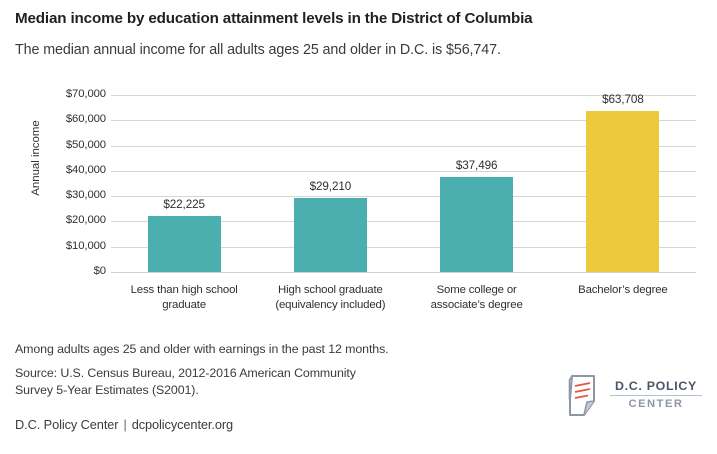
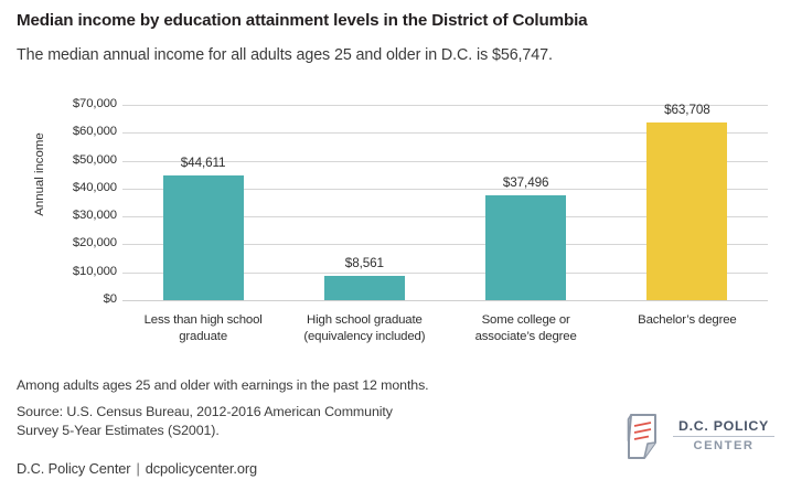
Less than high school graduate: $22,225 -> $44,611
High school graduate (equivalency included): $29,210 -> $8,561
